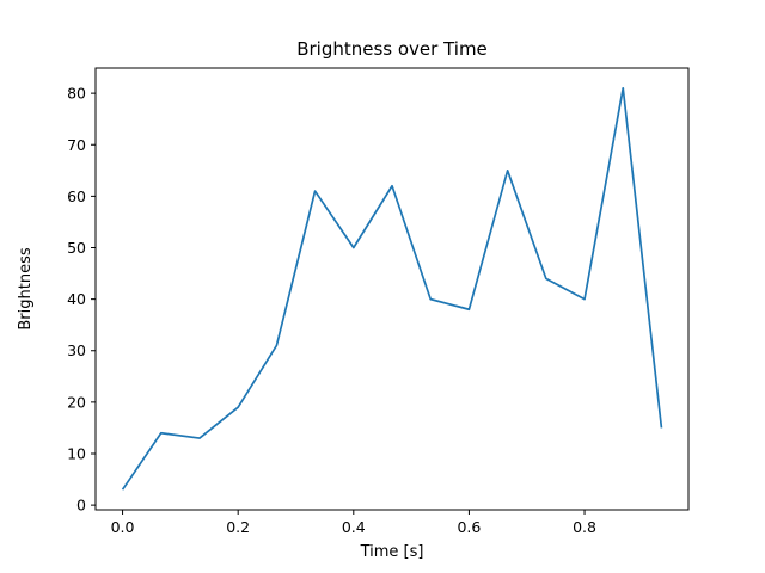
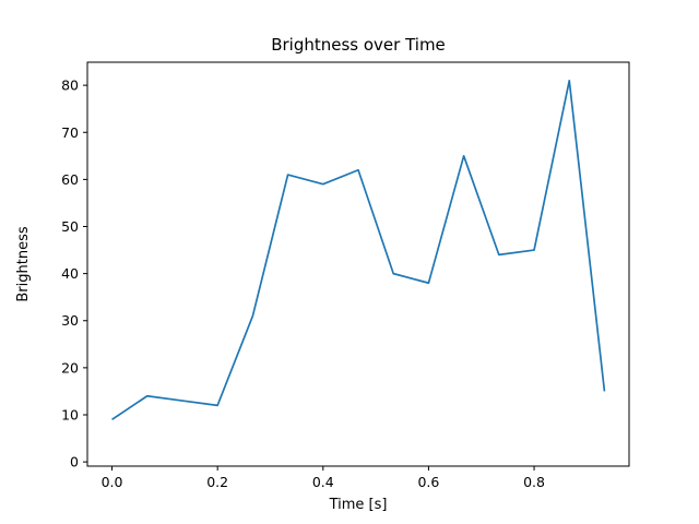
0.0: 3 -> 9
0.2: 19 -> 12
0.4: 50 -> 59
0.8: 40 -> 45
